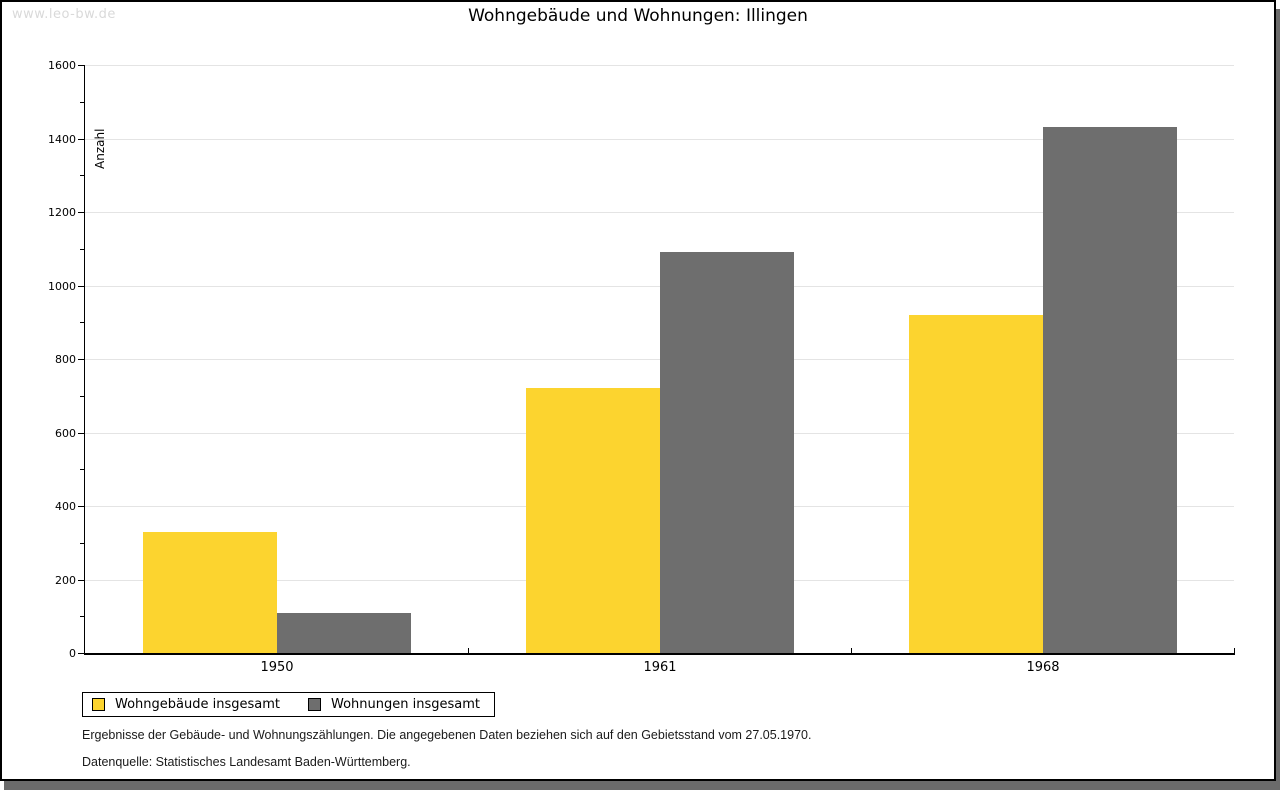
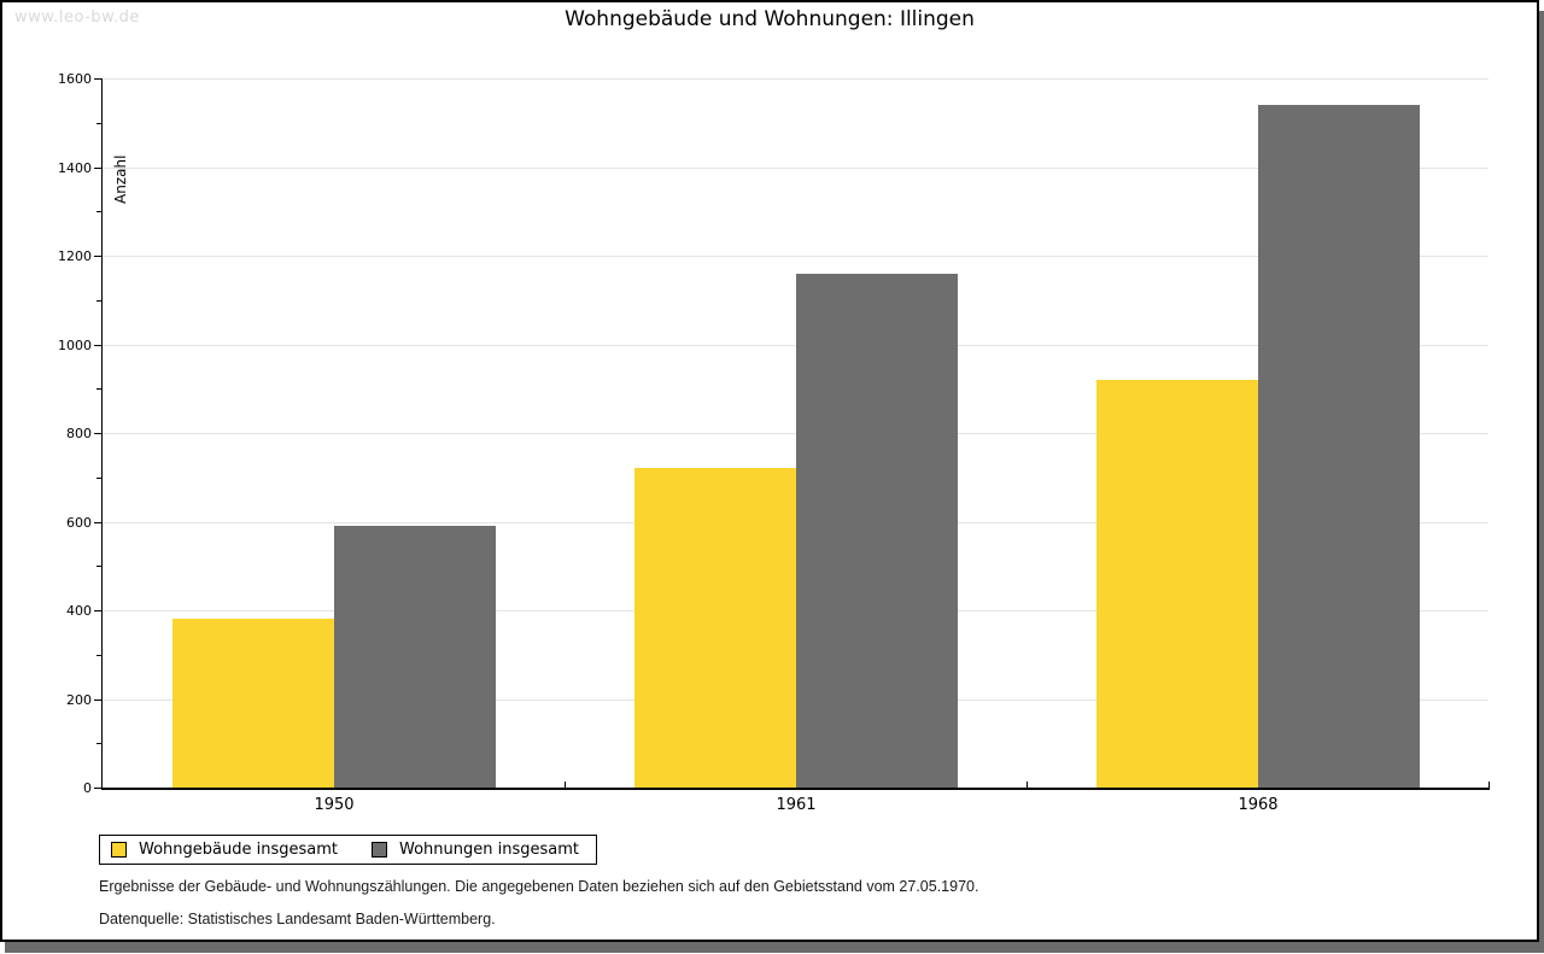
Wohngebäude insgesamt/1950: 330 -> 380
Wohnungen insgesamt/1950: 110 -> 590
Wohnungen insgesamt/1961: 1090 -> 1160
Wohnungen insgesamt/1968: 1430 -> 1540
